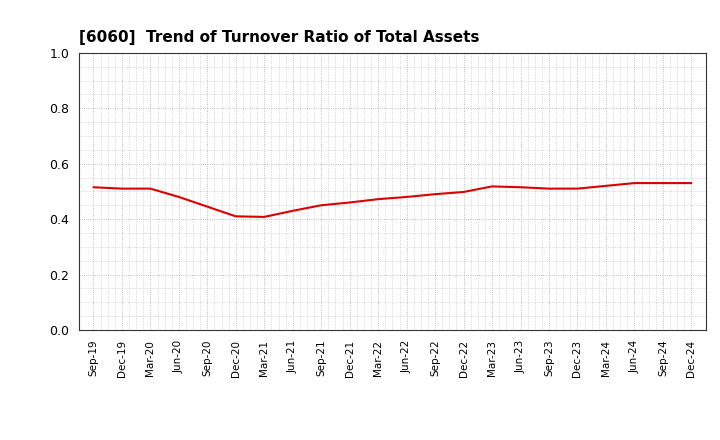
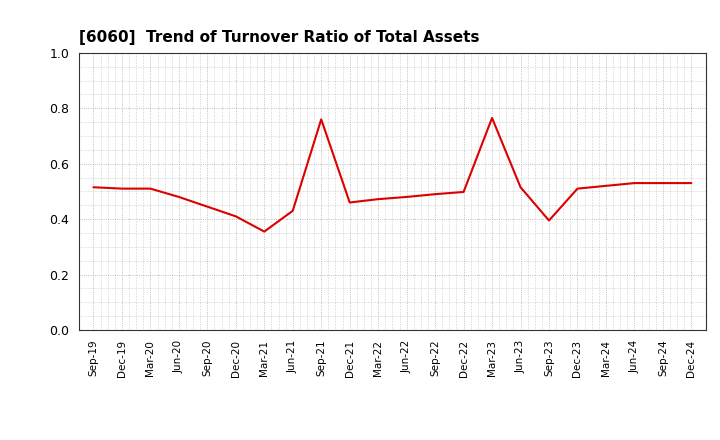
Mar-21: 0.408 -> 0.355
Sep-21: 0.450 -> 0.760
Mar-23: 0.518 -> 0.765
Sep-23: 0.510 -> 0.395
